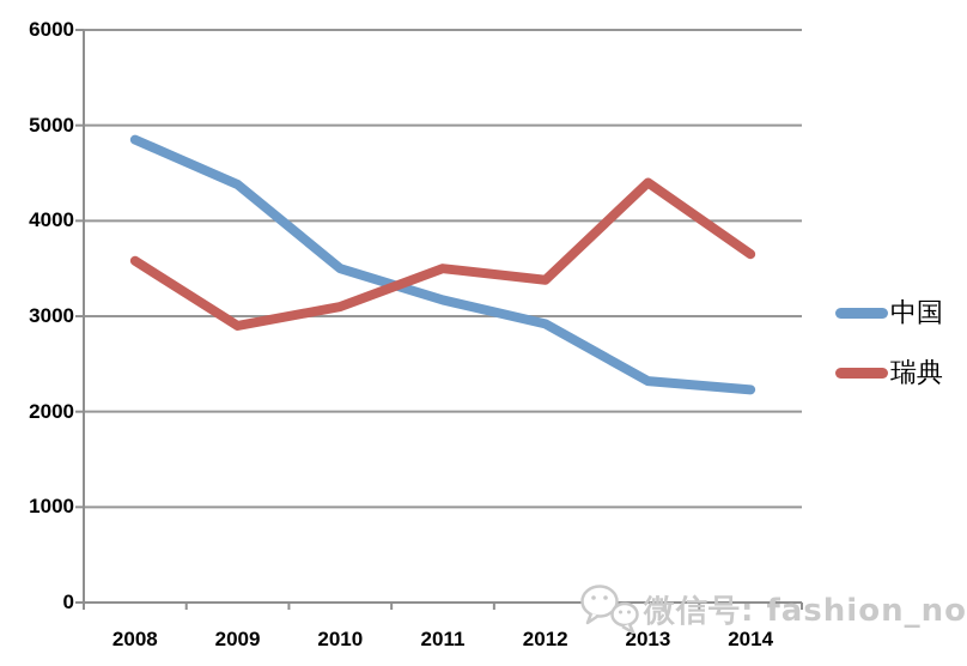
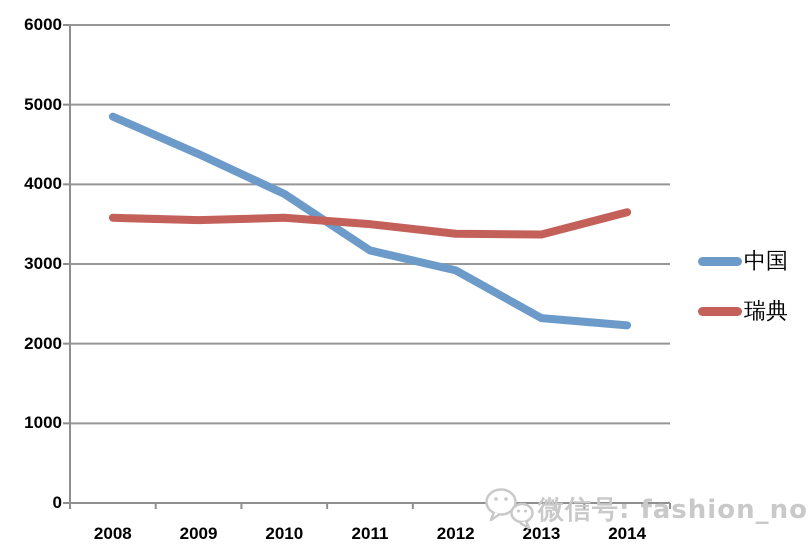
瑞典/2009: 2900 -> 3600
中国/2010: 3500 -> 3900
瑞典/2010: 3100 -> 3600
瑞典/2013: 4400 -> 3400
